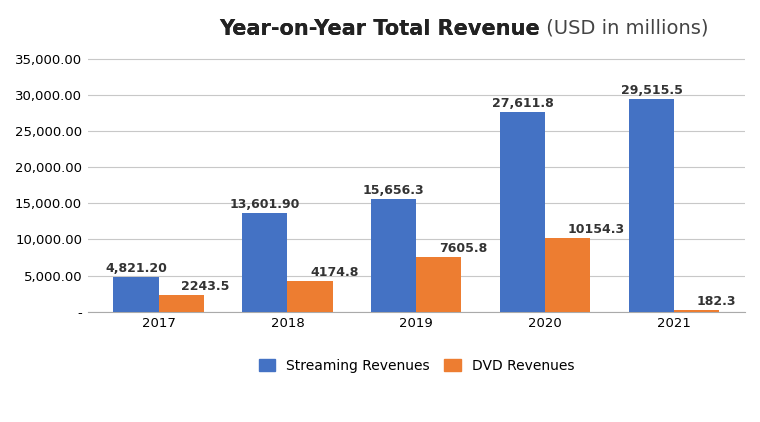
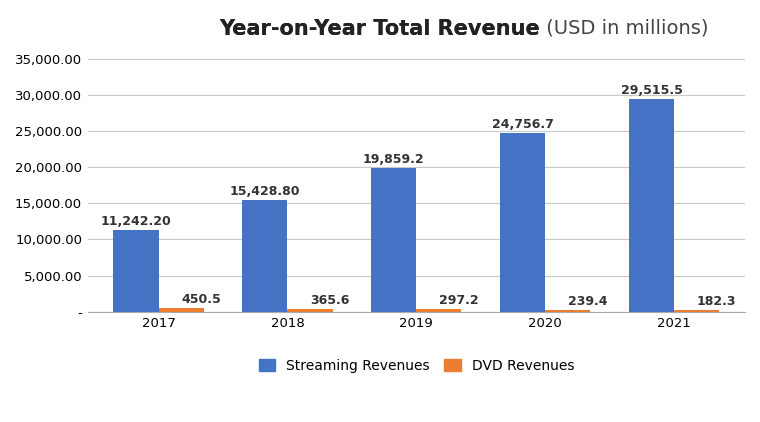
Streaming Revenues/2017: 4,821.20 -> 11,242.20
DVD Revenues/2017: 2243.5 -> 450.5
Streaming Revenues/2018: 13,601.90 -> 15,428.80
DVD Revenues/2018: 4174.8 -> 365.6
Streaming Revenues/2019: 15,656.3 -> 19,859.2
DVD Revenues/2019: 7605.8 -> 297.2
Streaming Revenues/2020: 27,611.8 -> 24,756.7
DVD Revenues/2020: 10154.3 -> 239.4
